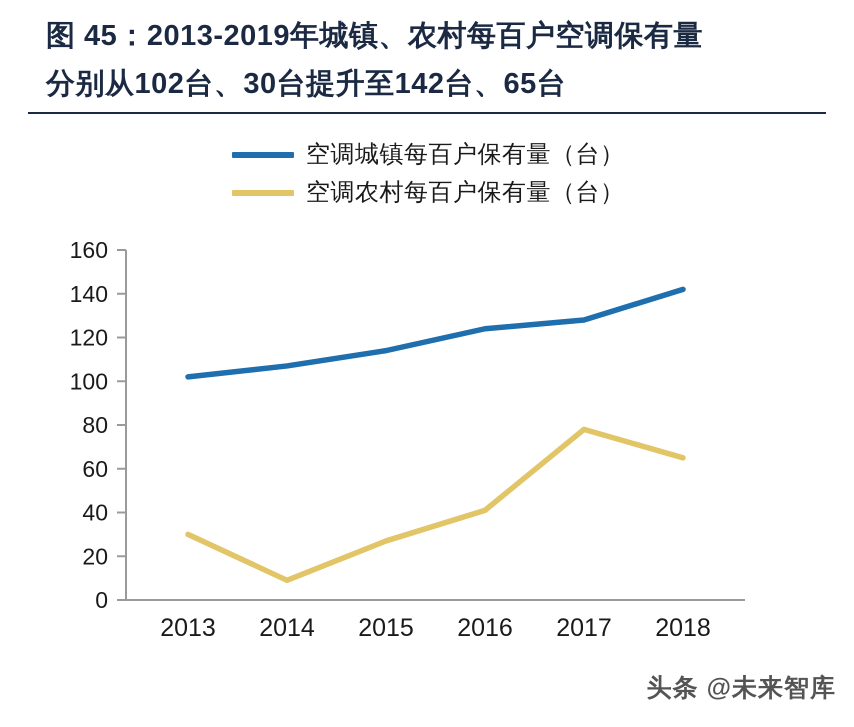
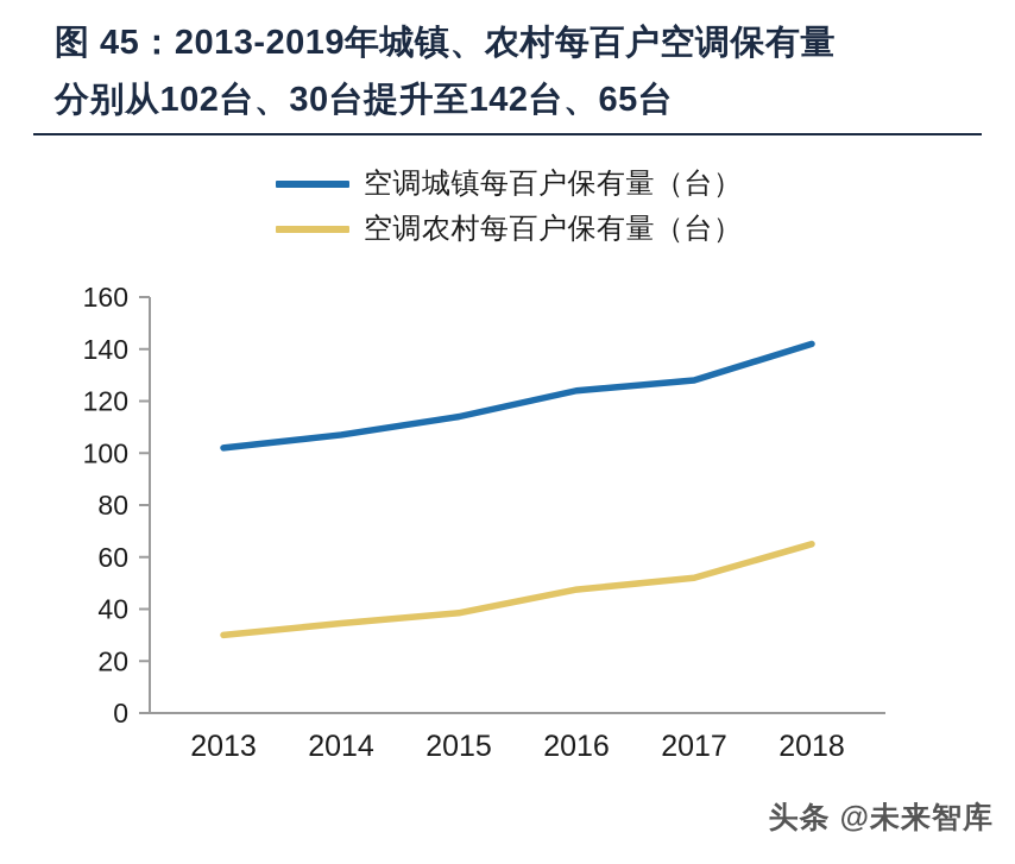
空调农村每百户保有量（台）/2014: 9 -> 34
空调农村每百户保有量（台）/2015: 27 -> 38
空调农村每百户保有量（台）/2016: 41 -> 48
空调农村每百户保有量（台）/2017: 78 -> 52
